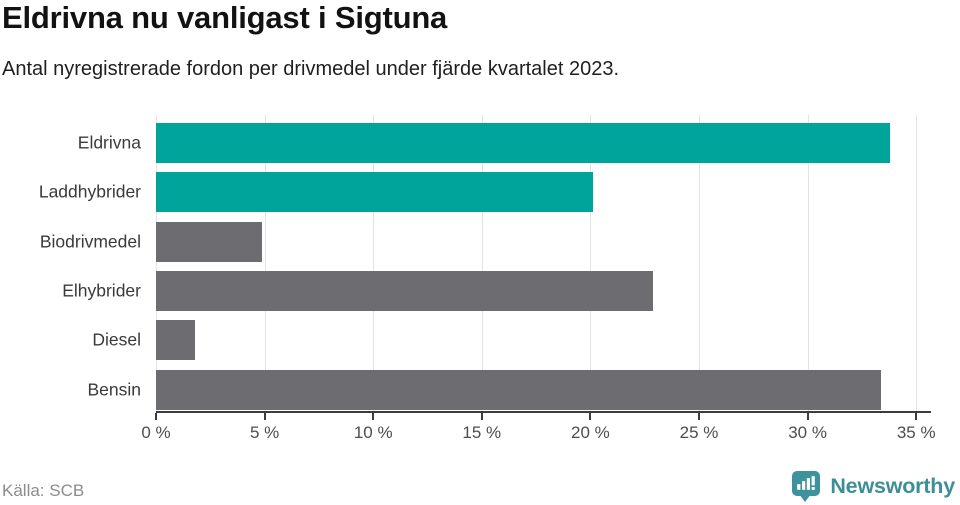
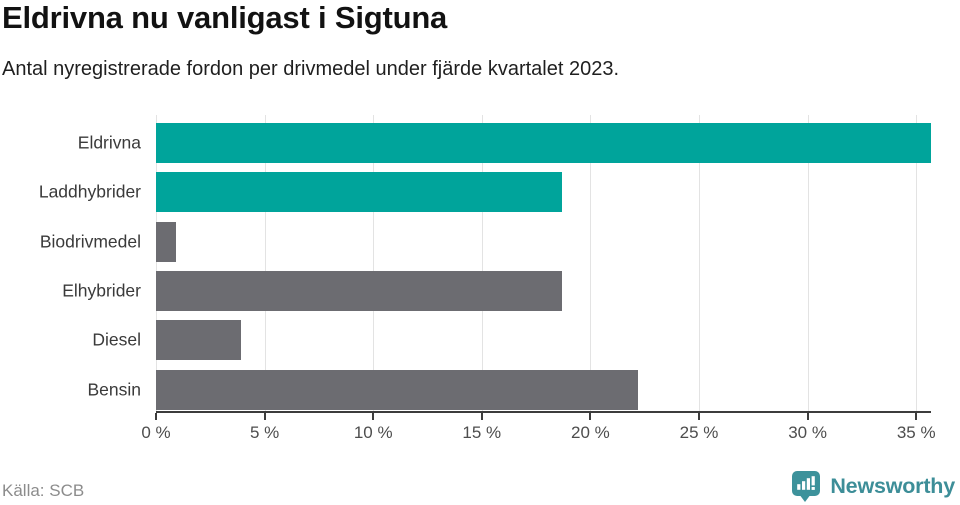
Eldrivna: 33.8% -> 35.7%
Laddhybrider: 20.1% -> 18.7%
Biodrivmedel: 4.9% -> 0.9%
Elhybrider: 22.9% -> 18.7%
Diesel: 1.8% -> 3.9%
Bensin: 33.4% -> 22.2%
